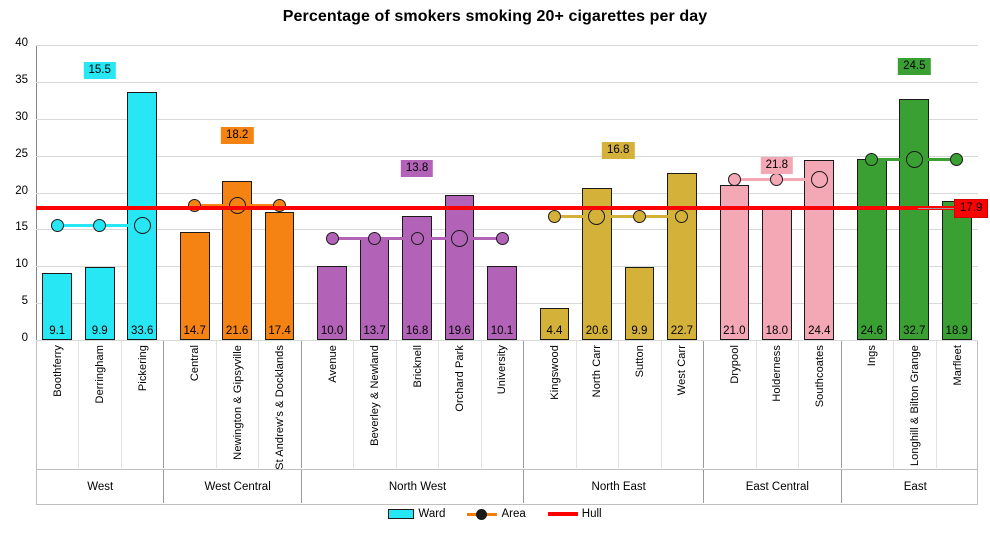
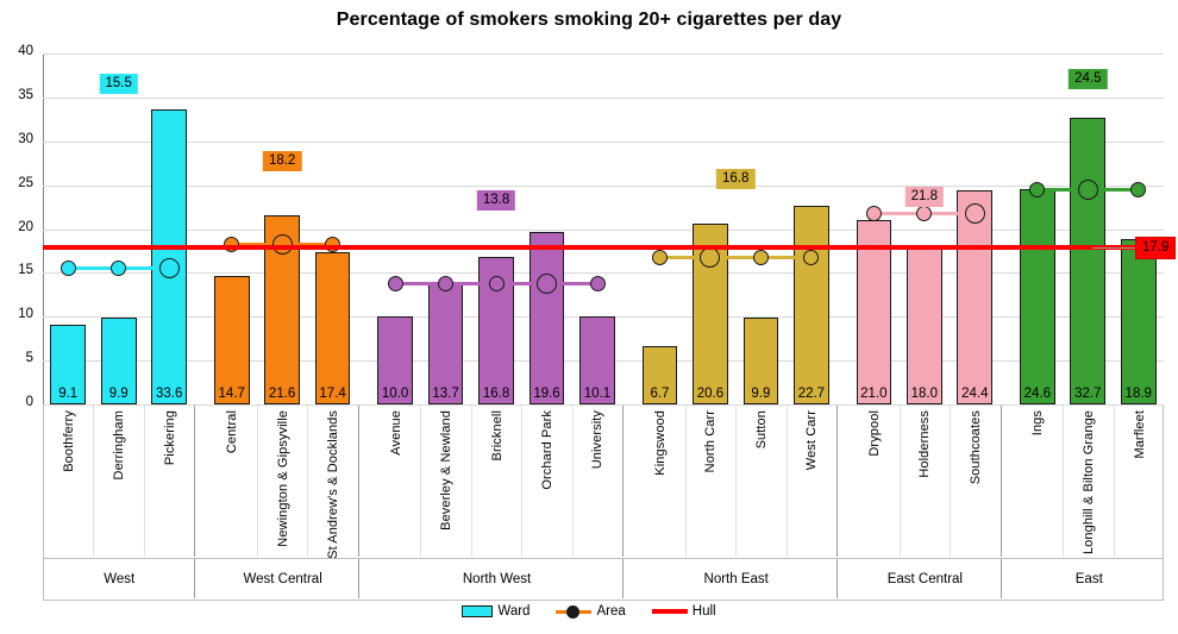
Kingswood: 4.4 -> 6.7
